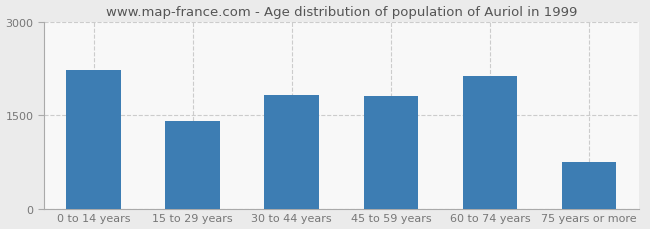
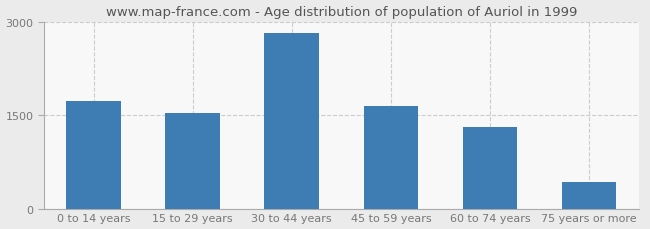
0 to 14 years: 2220 -> 1720
15 to 29 years: 1400 -> 1540
30 to 44 years: 1820 -> 2820
45 to 59 years: 1800 -> 1640
60 to 74 years: 2120 -> 1310
75 years or more: 740 -> 430
